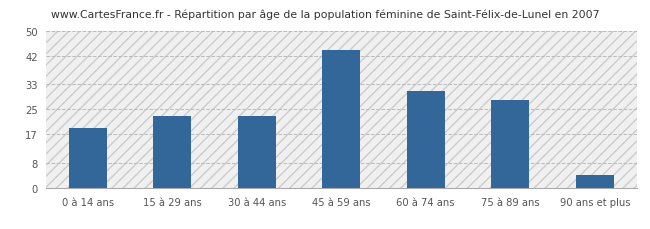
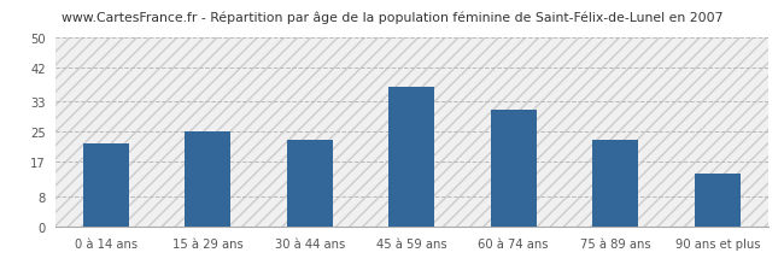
0 à 14 ans: 19 -> 22
15 à 29 ans: 23 -> 25
45 à 59 ans: 44 -> 37
75 à 89 ans: 28 -> 23
90 ans et plus: 4 -> 14
